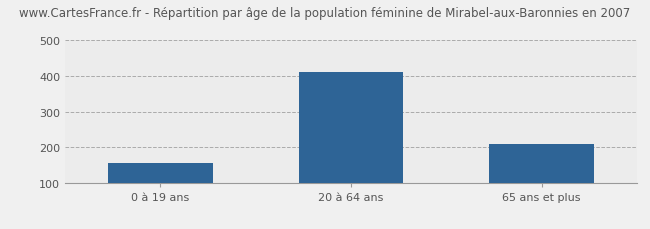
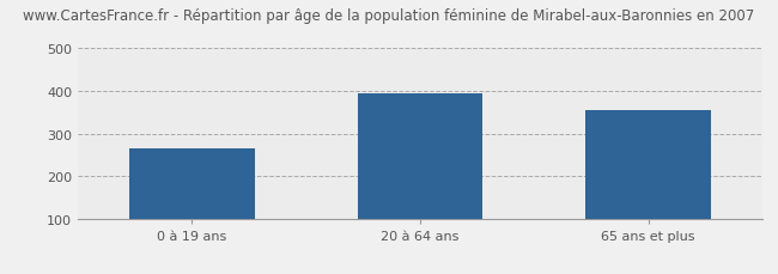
0 à 19 ans: 155 -> 265
20 à 64 ans: 410 -> 395
65 ans et plus: 208 -> 355
